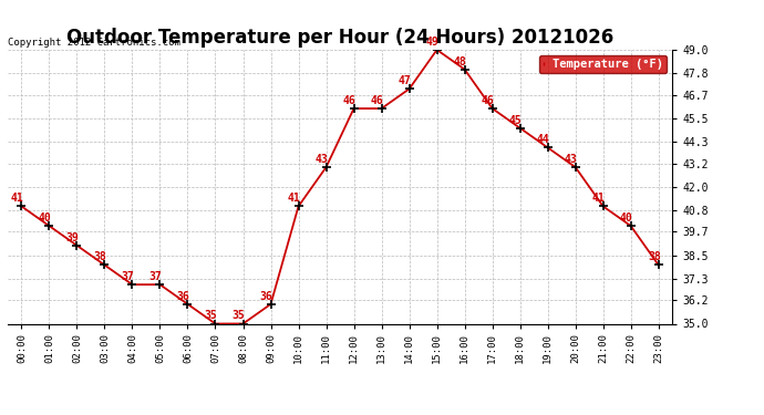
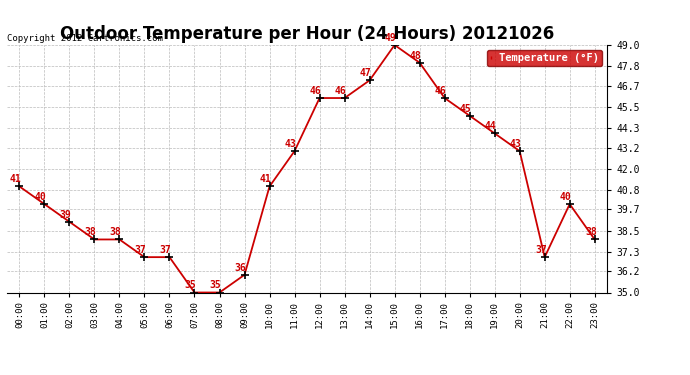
04:00: 37 -> 38
06:00: 36 -> 37
21:00: 41 -> 37
